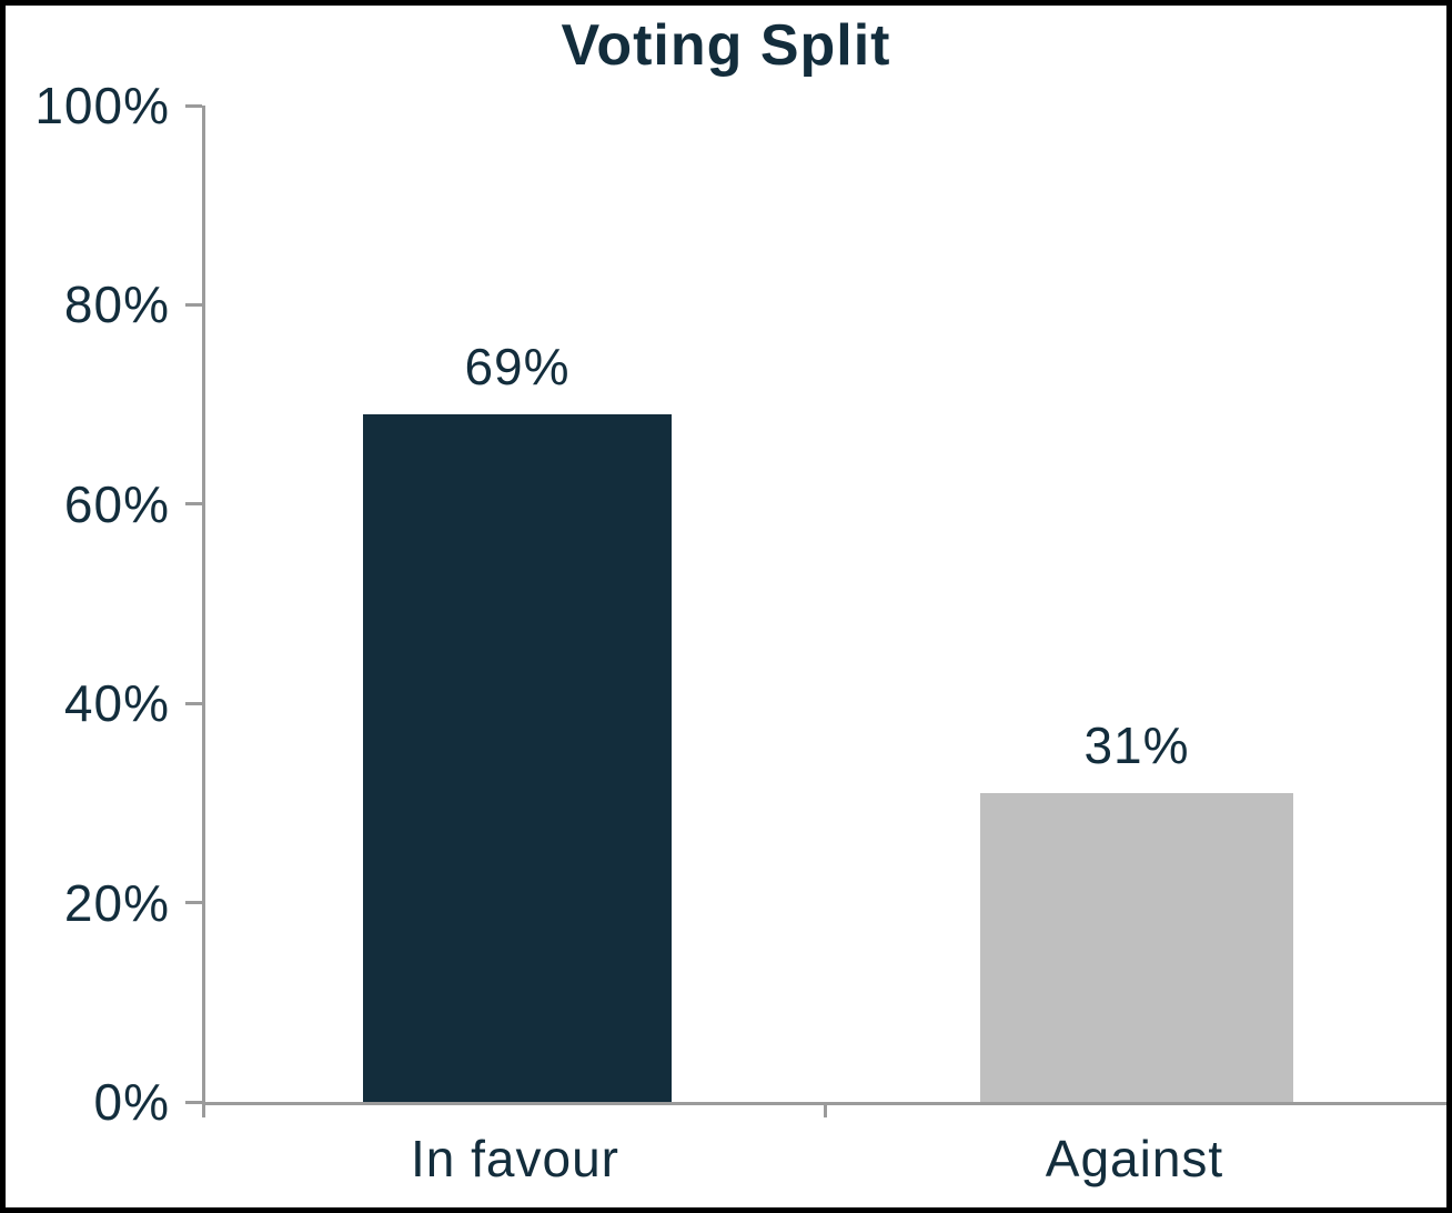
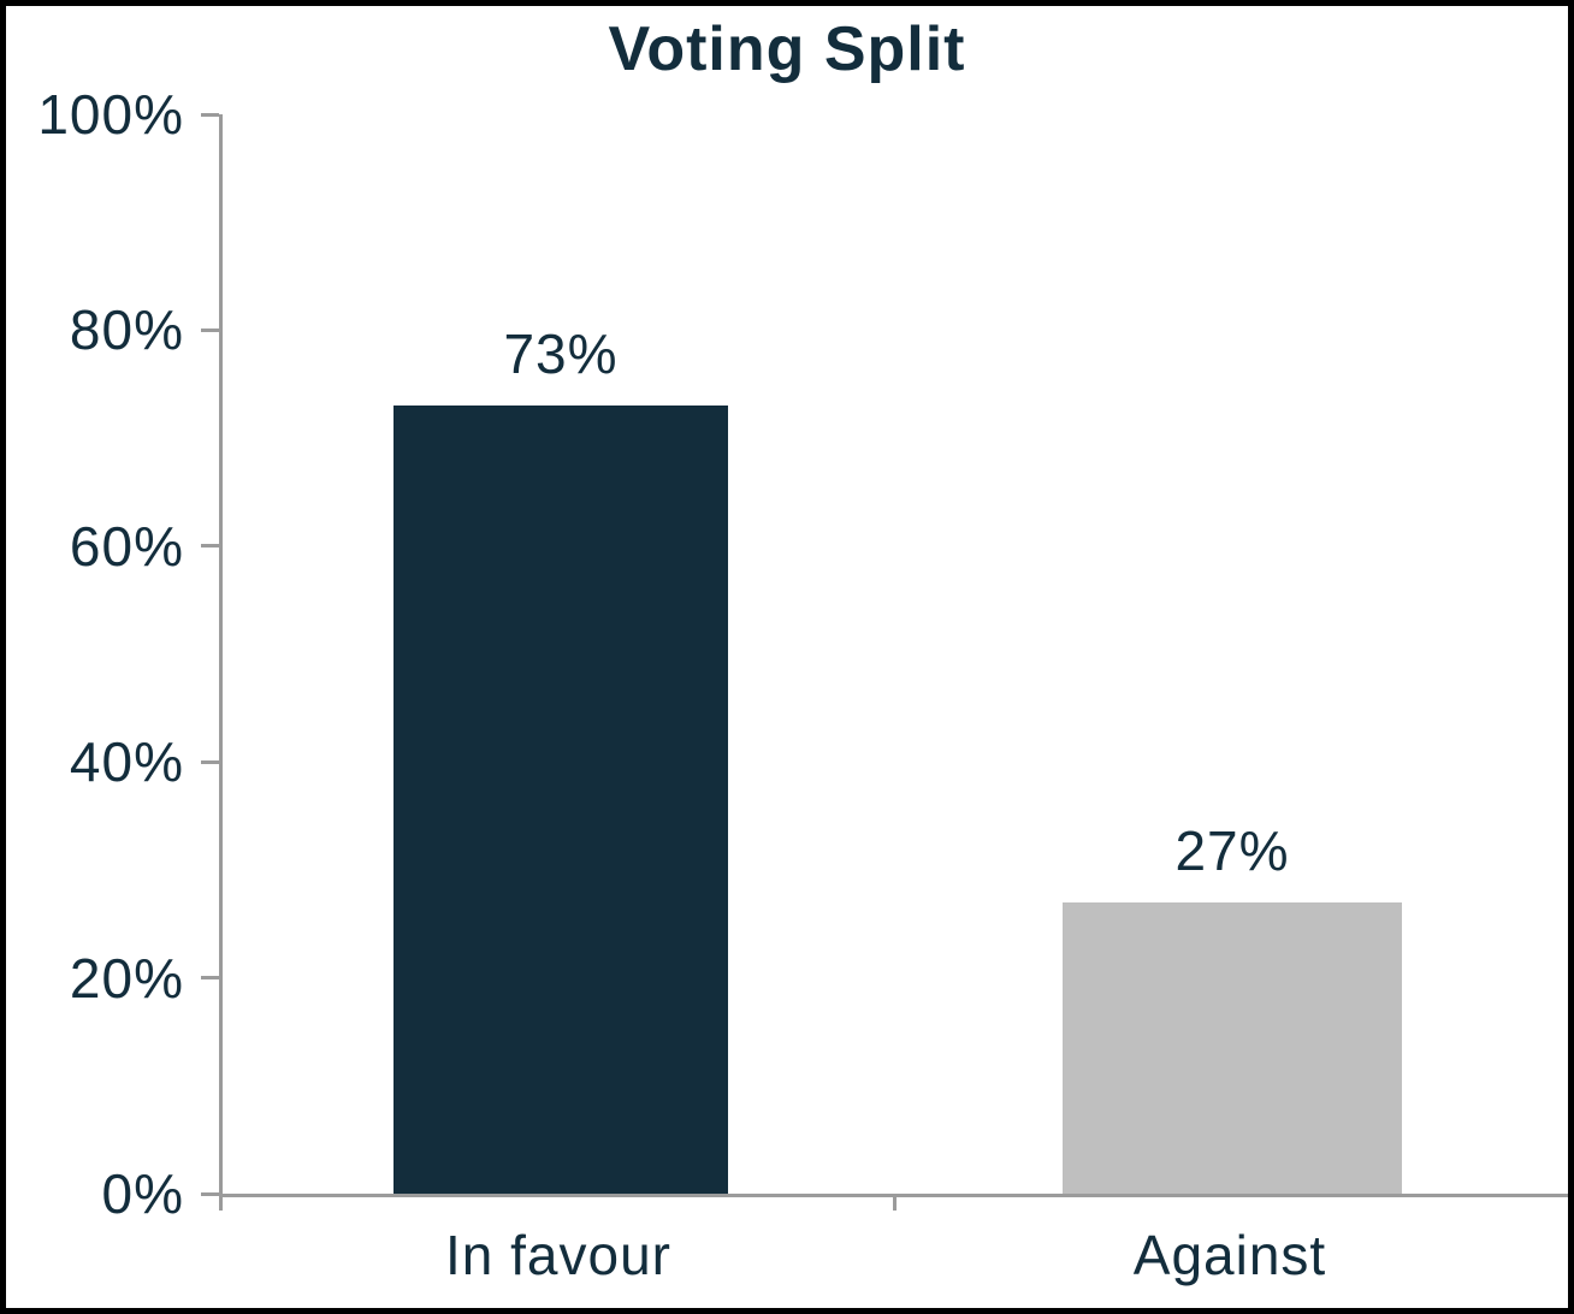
In favour: 69% -> 73%
Against: 31% -> 27%
